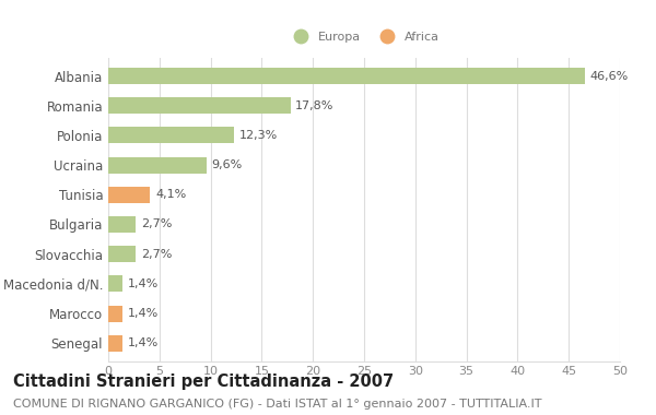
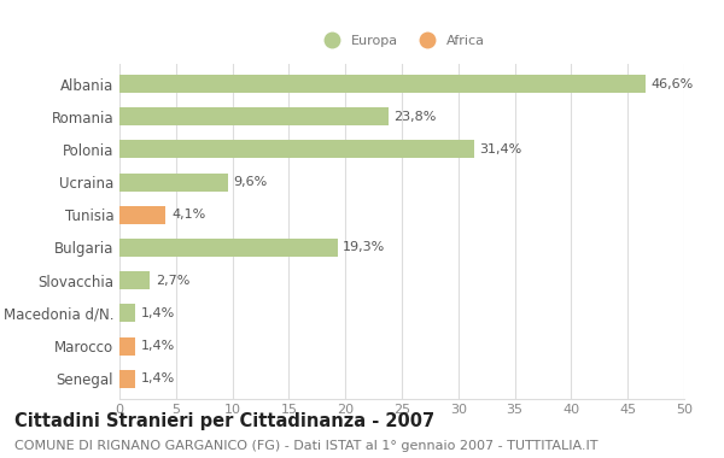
Romania: 17,8% -> 23,8%
Polonia: 12,3% -> 31,4%
Bulgaria: 2,7% -> 19,3%
